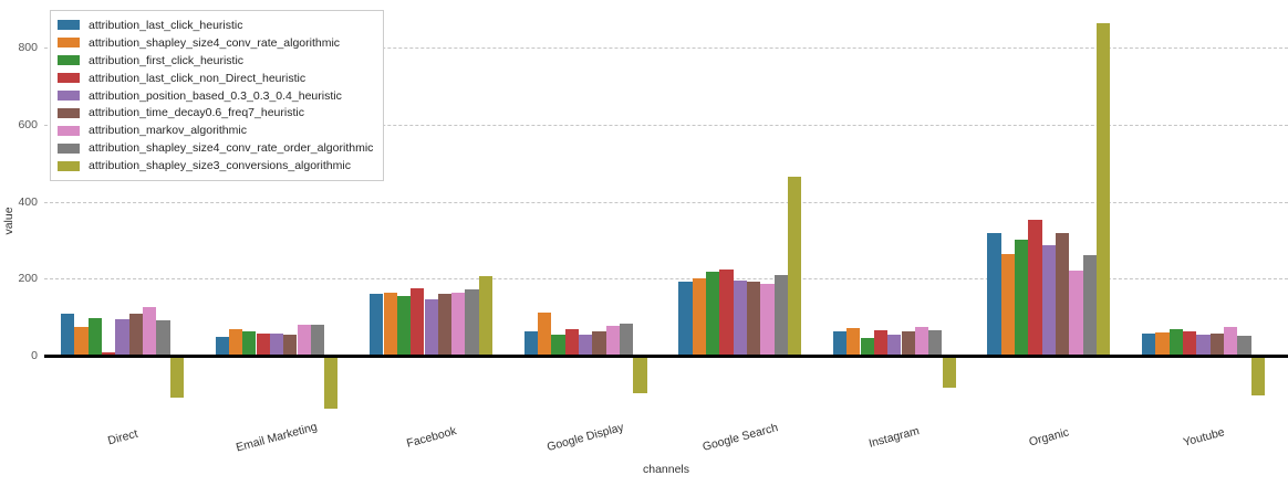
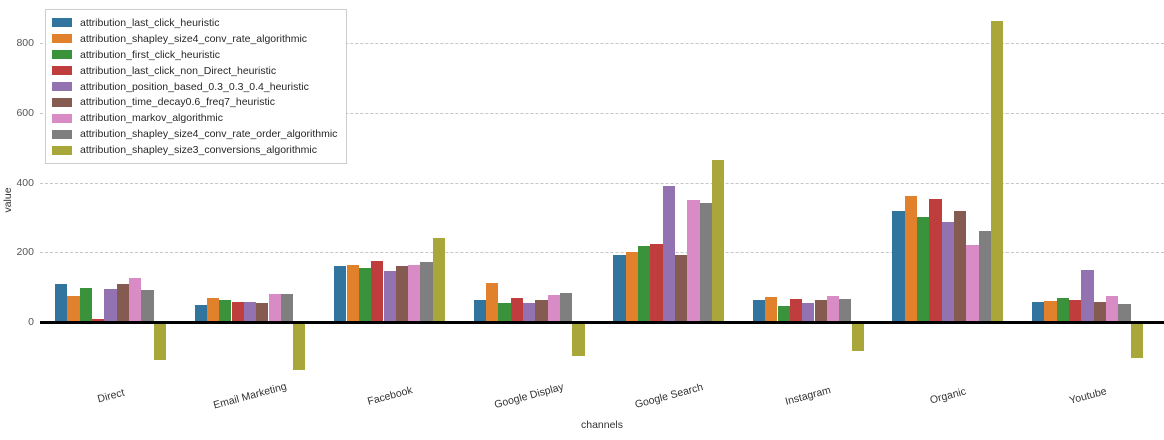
attribution_shapley_size3_conversions_algorithmic/Facebook: 210 -> 240
attribution_position_based_0.3_0.3_0.4_heuristic/Google Search: 200 -> 390
attribution_markov_algorithmic/Google Search: 190 -> 350
attribution_shapley_size4_conv_rate_order_algorithmic/Google Search: 210 -> 340
attribution_shapley_size4_conv_rate_algorithmic/Organic: 260 -> 360
attribution_position_based_0.3_0.3_0.4_heuristic/Youtube: 50 -> 150
